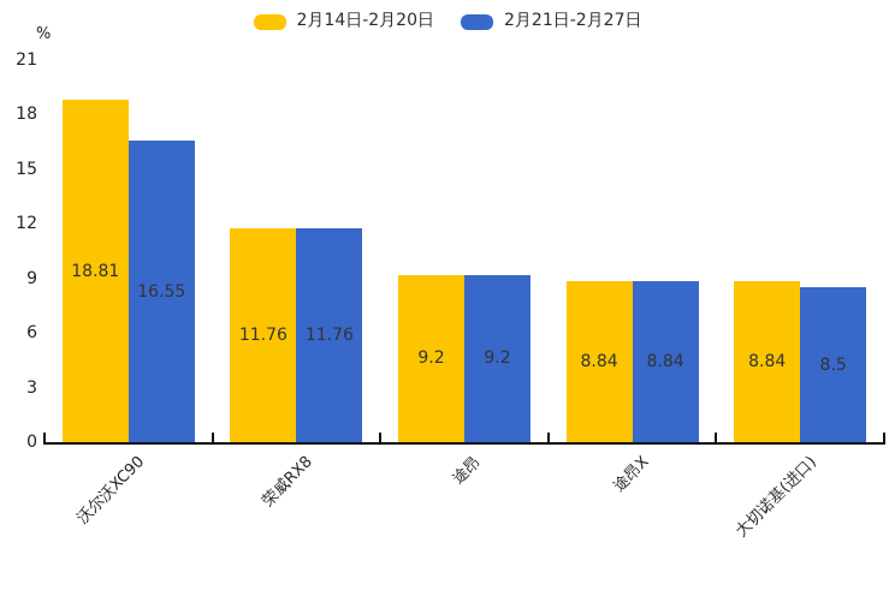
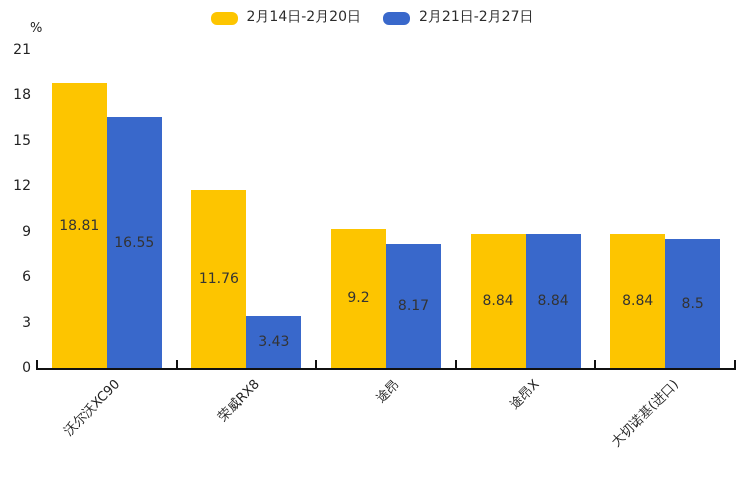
2月21日-2月27日/荣威RX8: 11.76 -> 3.43
2月21日-2月27日/途昂: 9.2 -> 8.17
